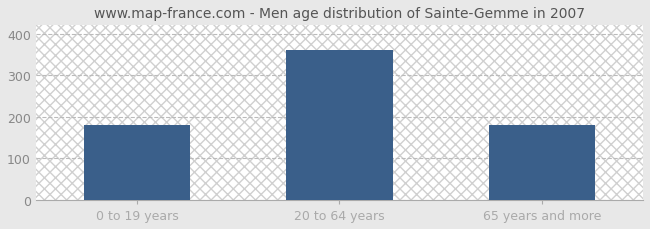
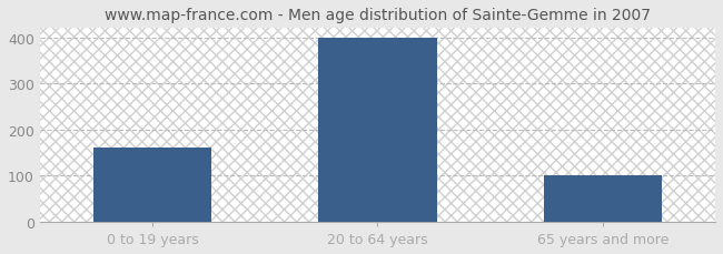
0 to 19 years: 180 -> 160
20 to 64 years: 360 -> 400
65 years and more: 180 -> 100
